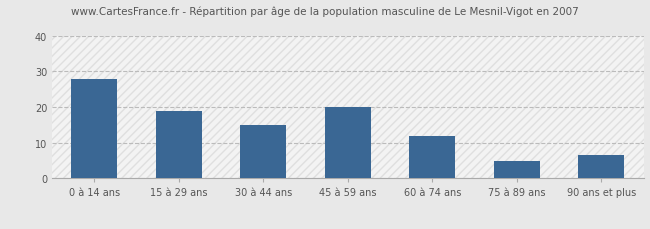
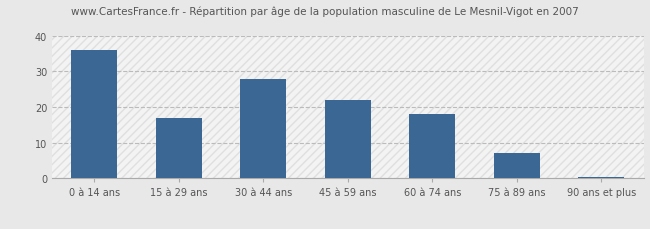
0 à 14 ans: 28.0 -> 36.0
15 à 29 ans: 19.0 -> 17.0
30 à 44 ans: 15.0 -> 28.0
45 à 59 ans: 20.0 -> 22.0
60 à 74 ans: 12.0 -> 18.0
75 à 89 ans: 5.0 -> 7.0
90 ans et plus: 6.5 -> 0.5
